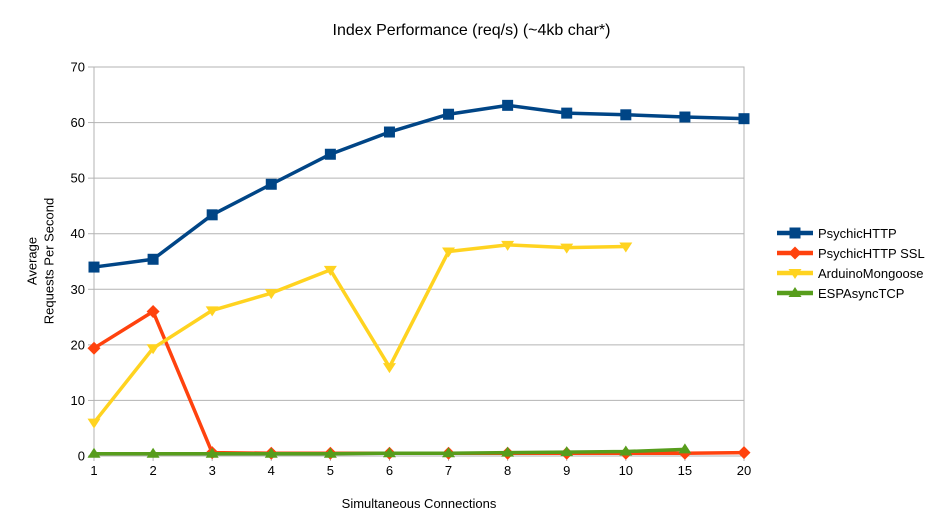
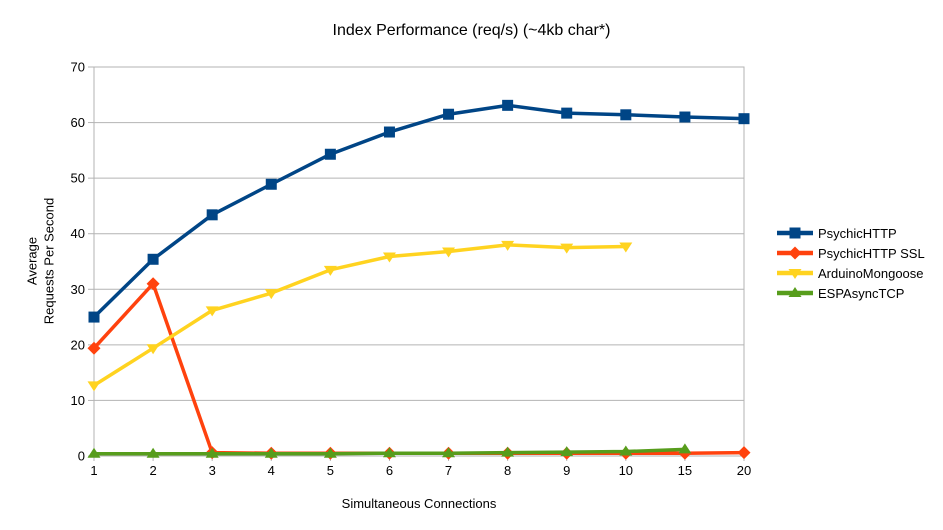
PsychicHTTP/1: 34 -> 25
ArduinoMongoose/1: 6 -> 13
PsychicHTTP SSL/2: 26 -> 31
ArduinoMongoose/6: 16 -> 36
